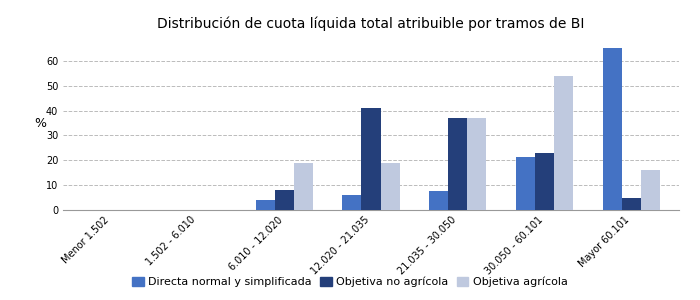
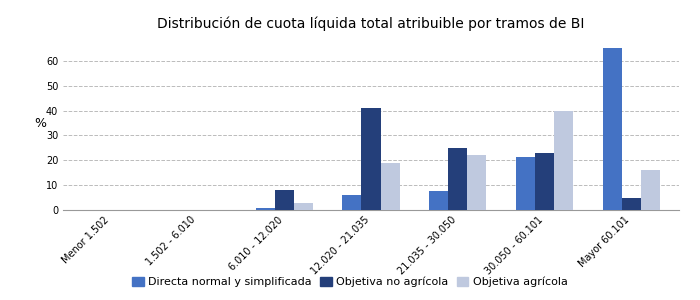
Directa normal y simplificada/6.010 - 12.020: 4.0 -> 1.0
Objetiva agrícola/6.010 - 12.020: 19 -> 3
Objetiva no agrícola/21.035 - 30.050: 37 -> 25
Objetiva agrícola/21.035 - 30.050: 37 -> 22
Objetiva agrícola/30.050 - 60.101: 54 -> 40
